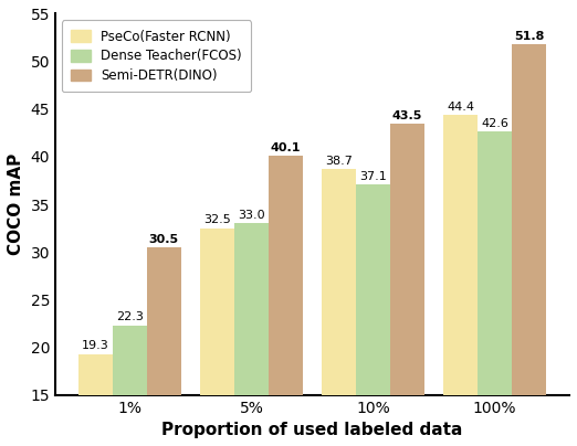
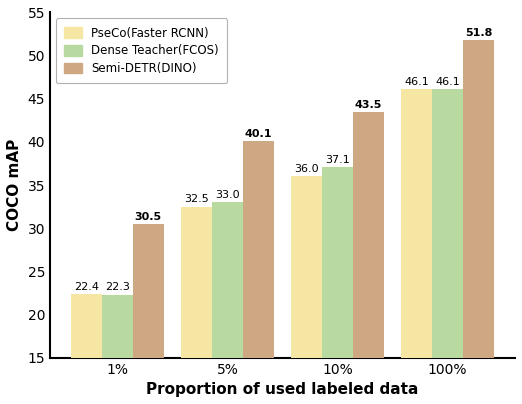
PseCo(Faster RCNN)/1%: 19.3 -> 22.4
PseCo(Faster RCNN)/10%: 38.7 -> 36.0
PseCo(Faster RCNN)/100%: 44.4 -> 46.1
Dense Teacher(FCOS)/100%: 42.6 -> 46.1
